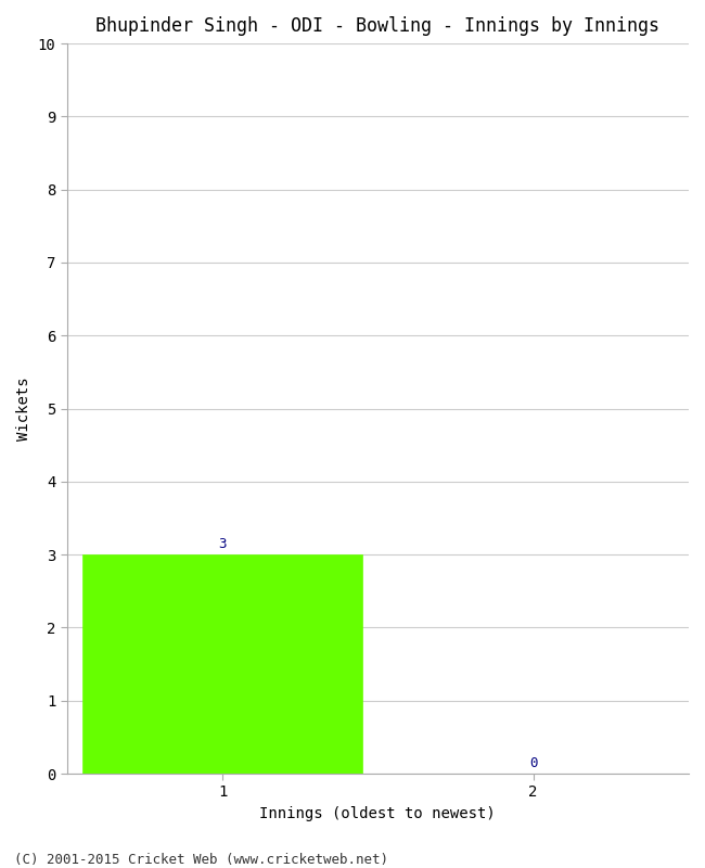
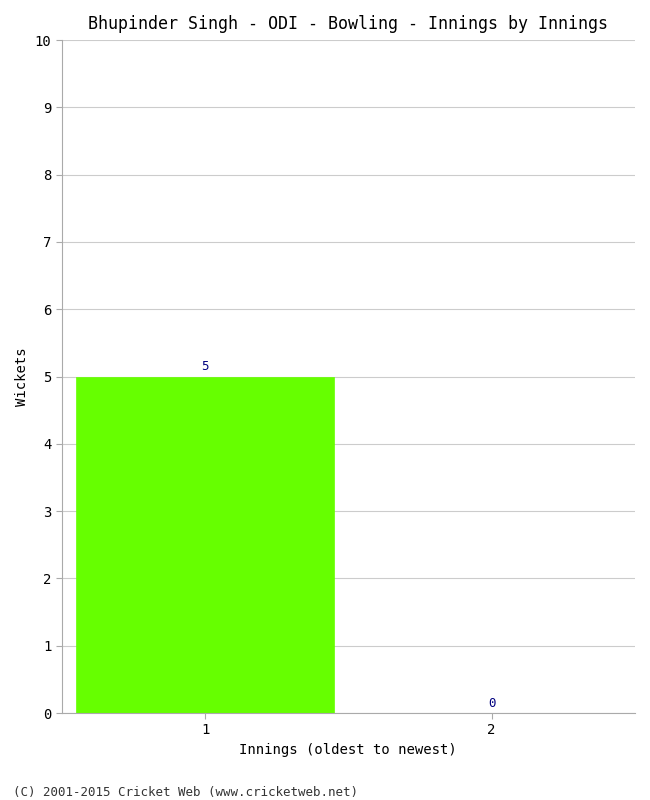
1: 3 -> 5
